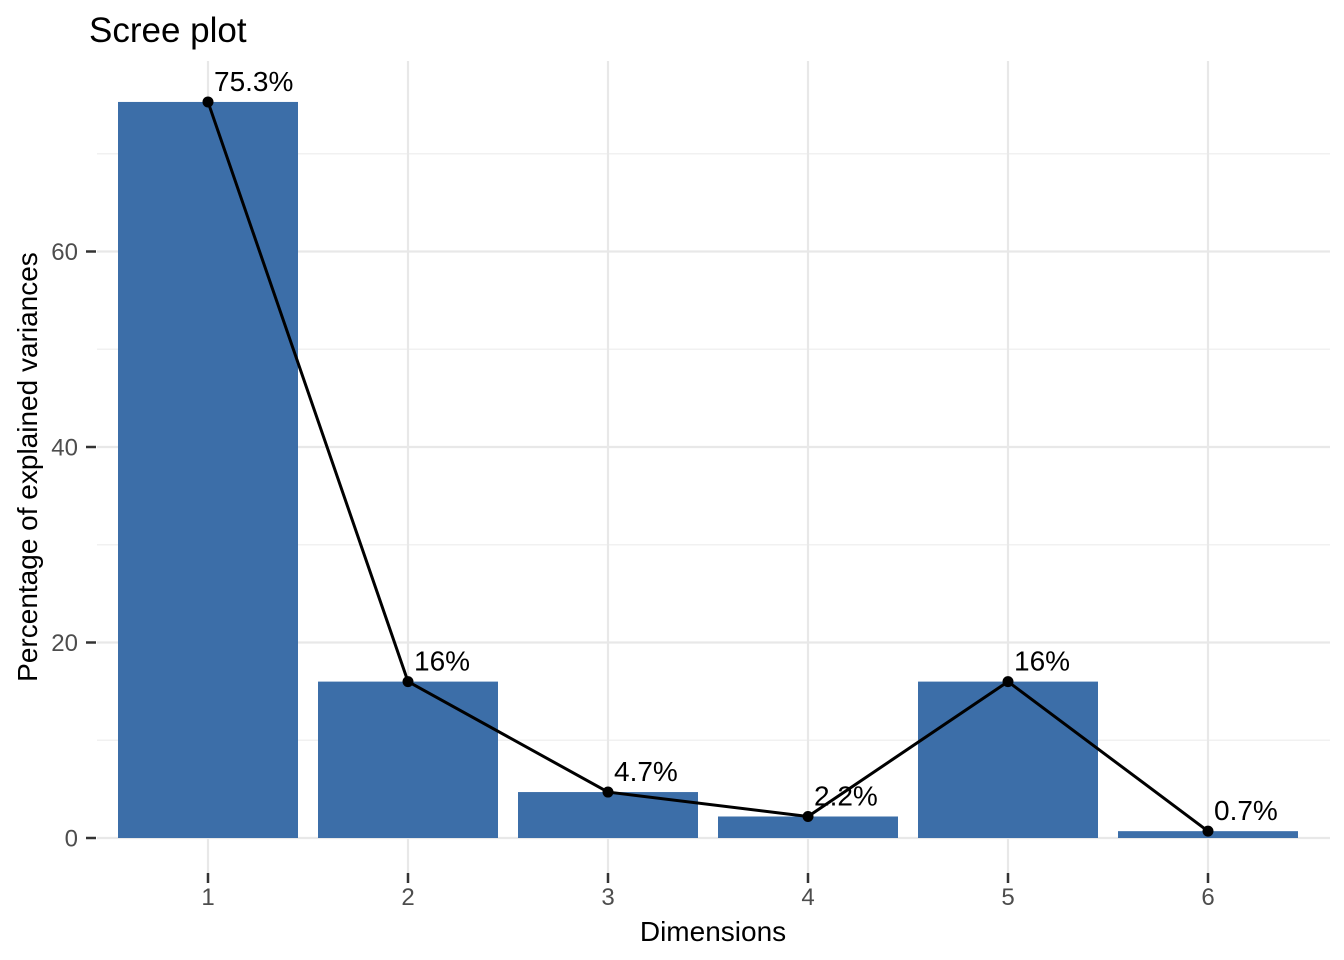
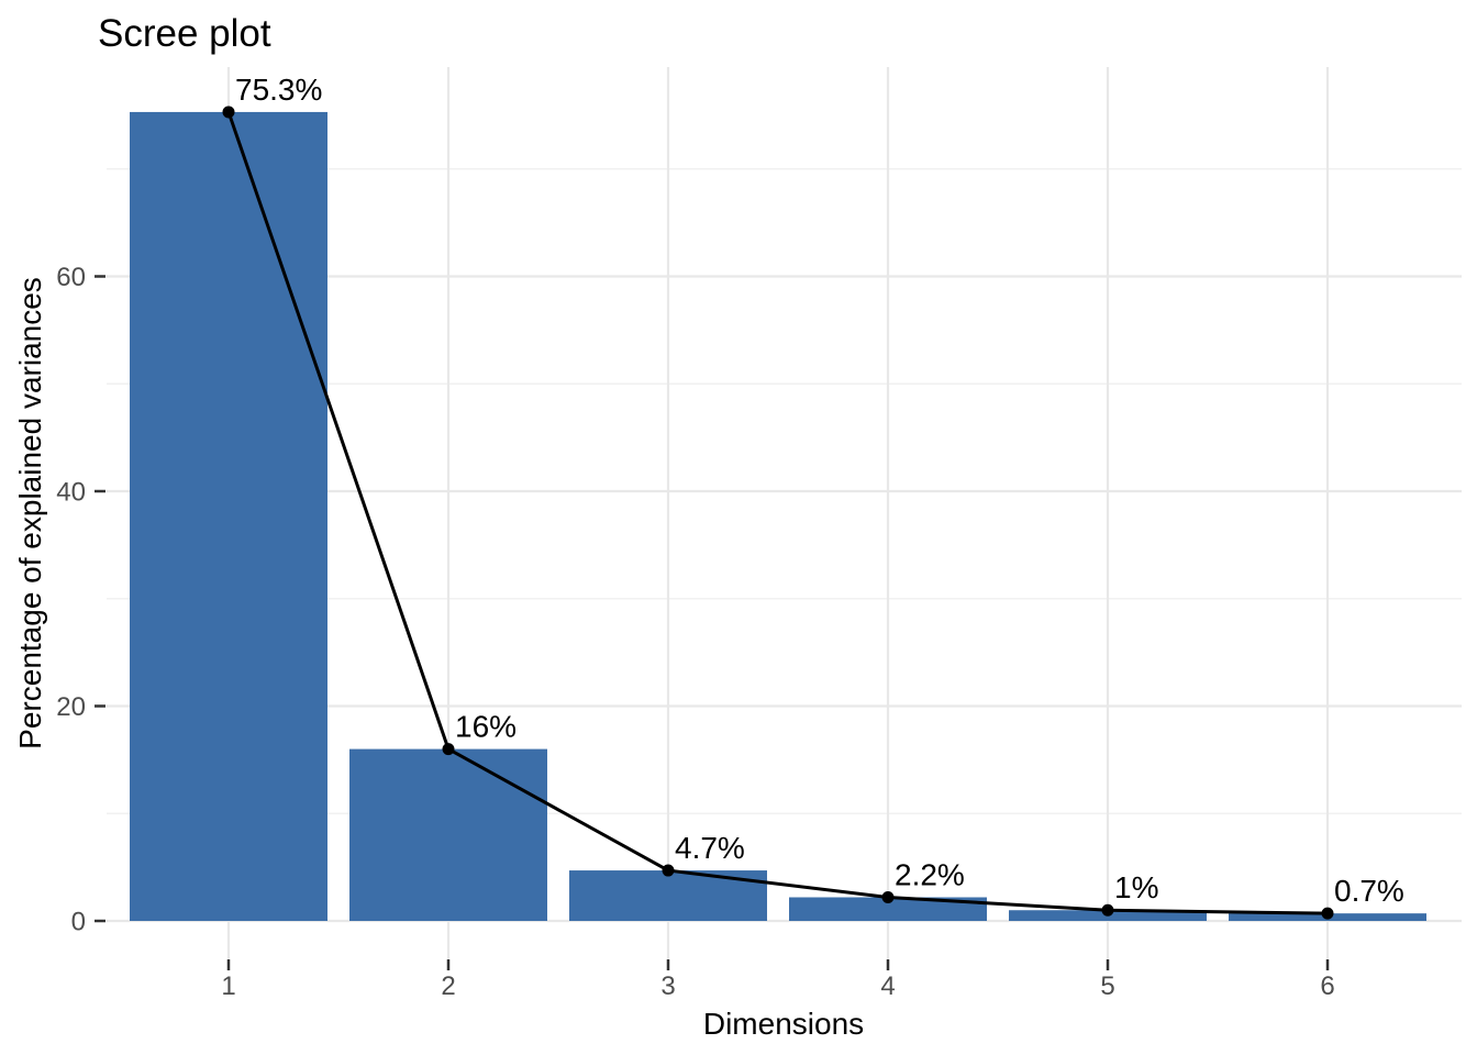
5: 16% -> 1%
